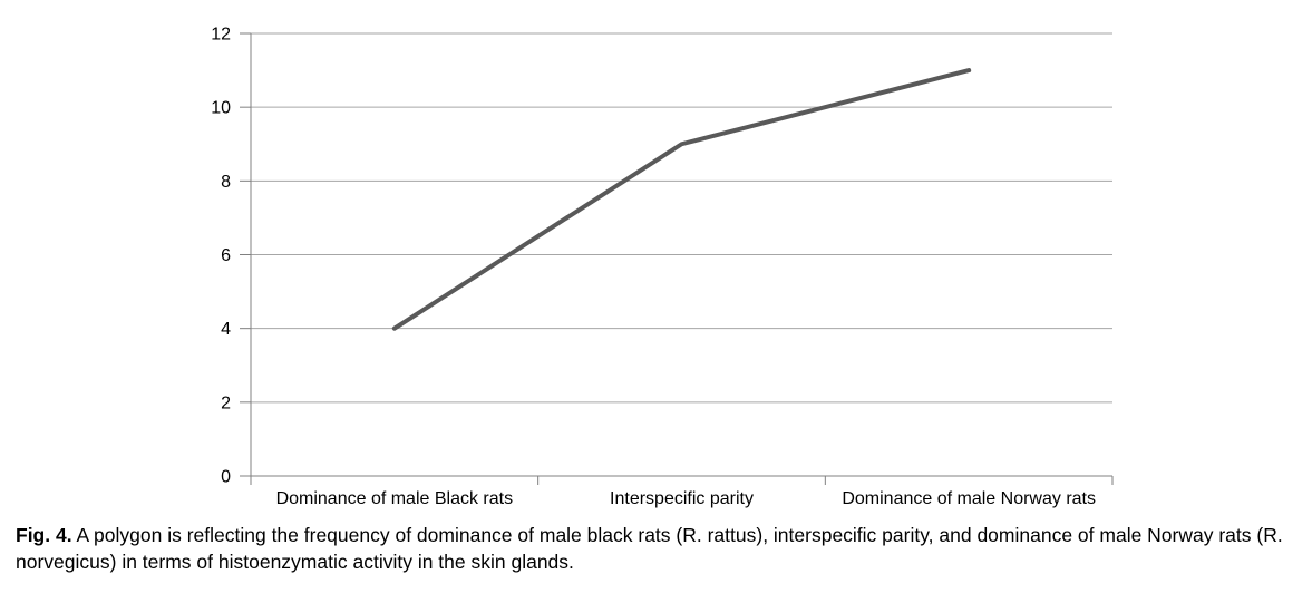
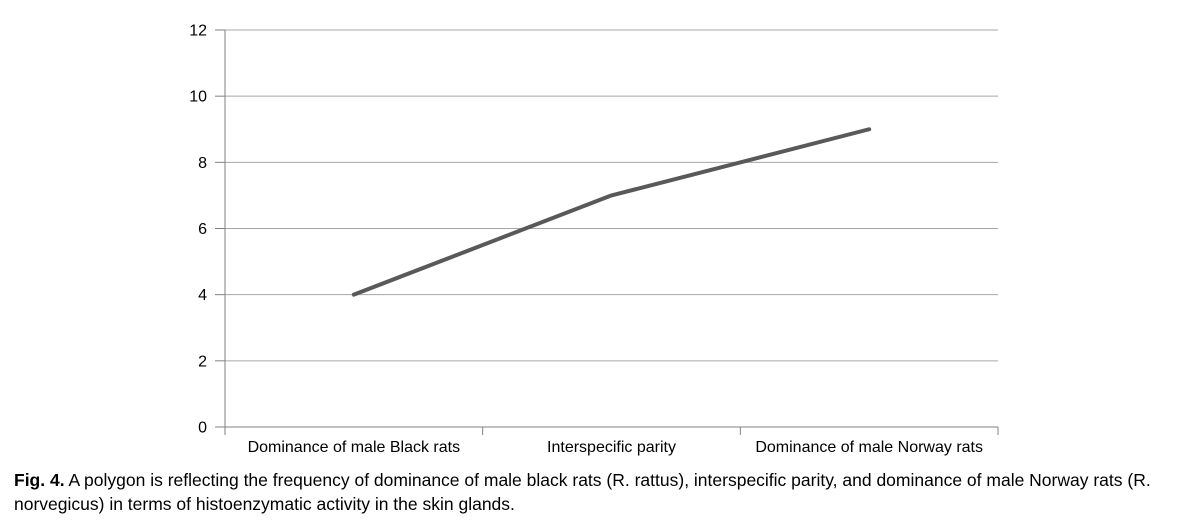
Interspecific parity: 9 -> 7
Dominance of male Norway rats: 11 -> 9
